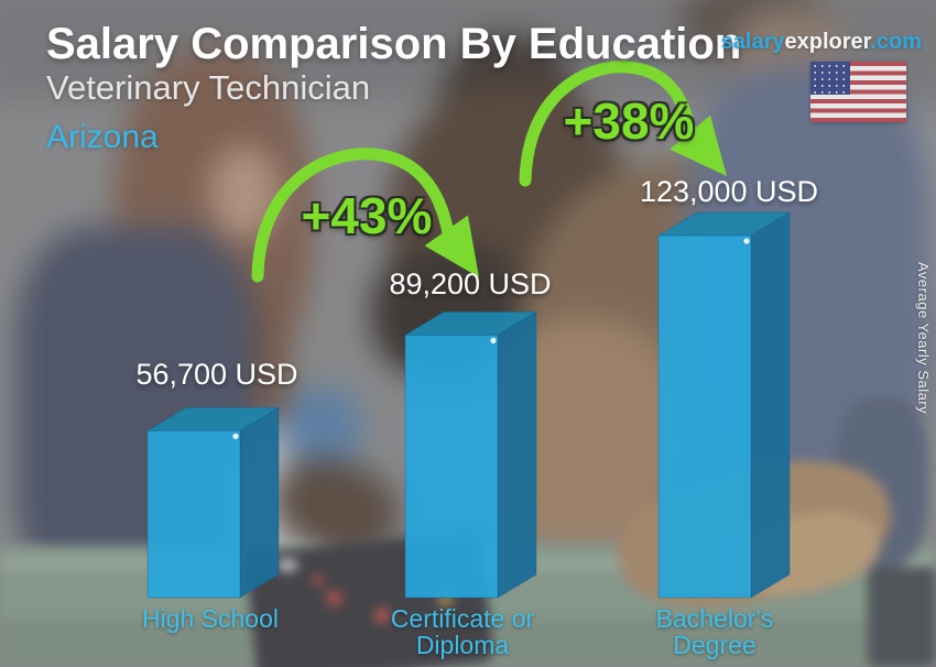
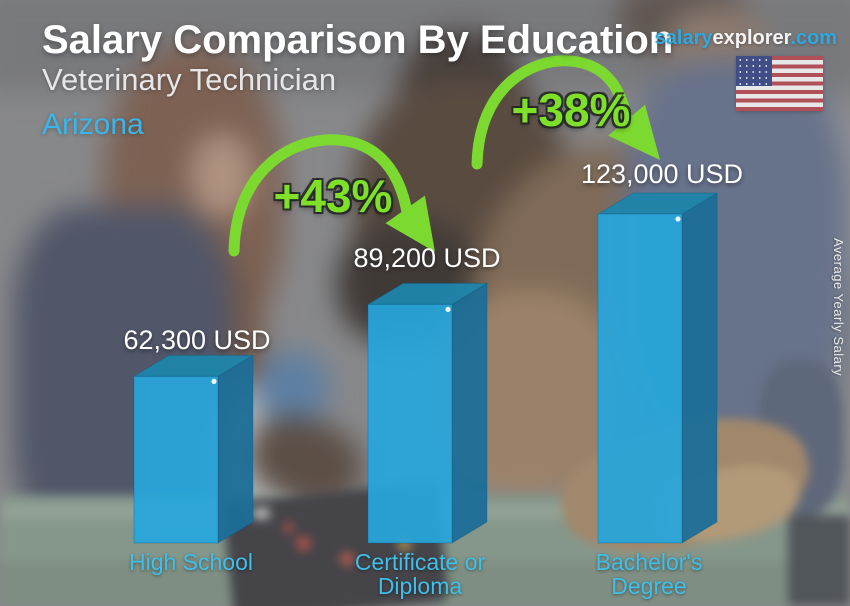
High School: 56,700 -> 62,300
